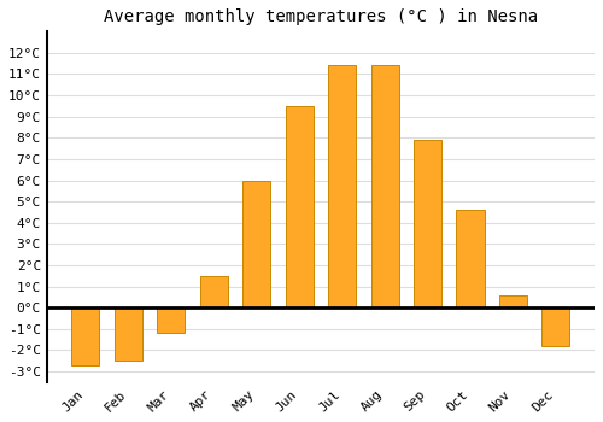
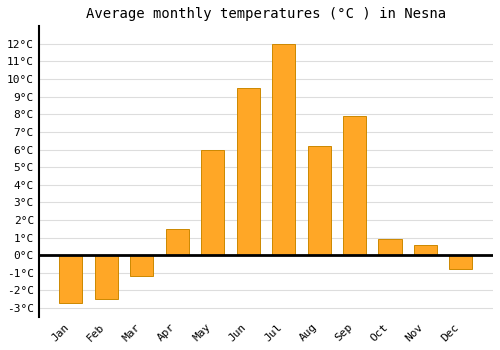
Jul: 11.4°C -> 12.0°C
Aug: 11.4°C -> 6.2°C
Oct: 4.6°C -> 0.9°C
Dec: -1.8°C -> -0.8°C
